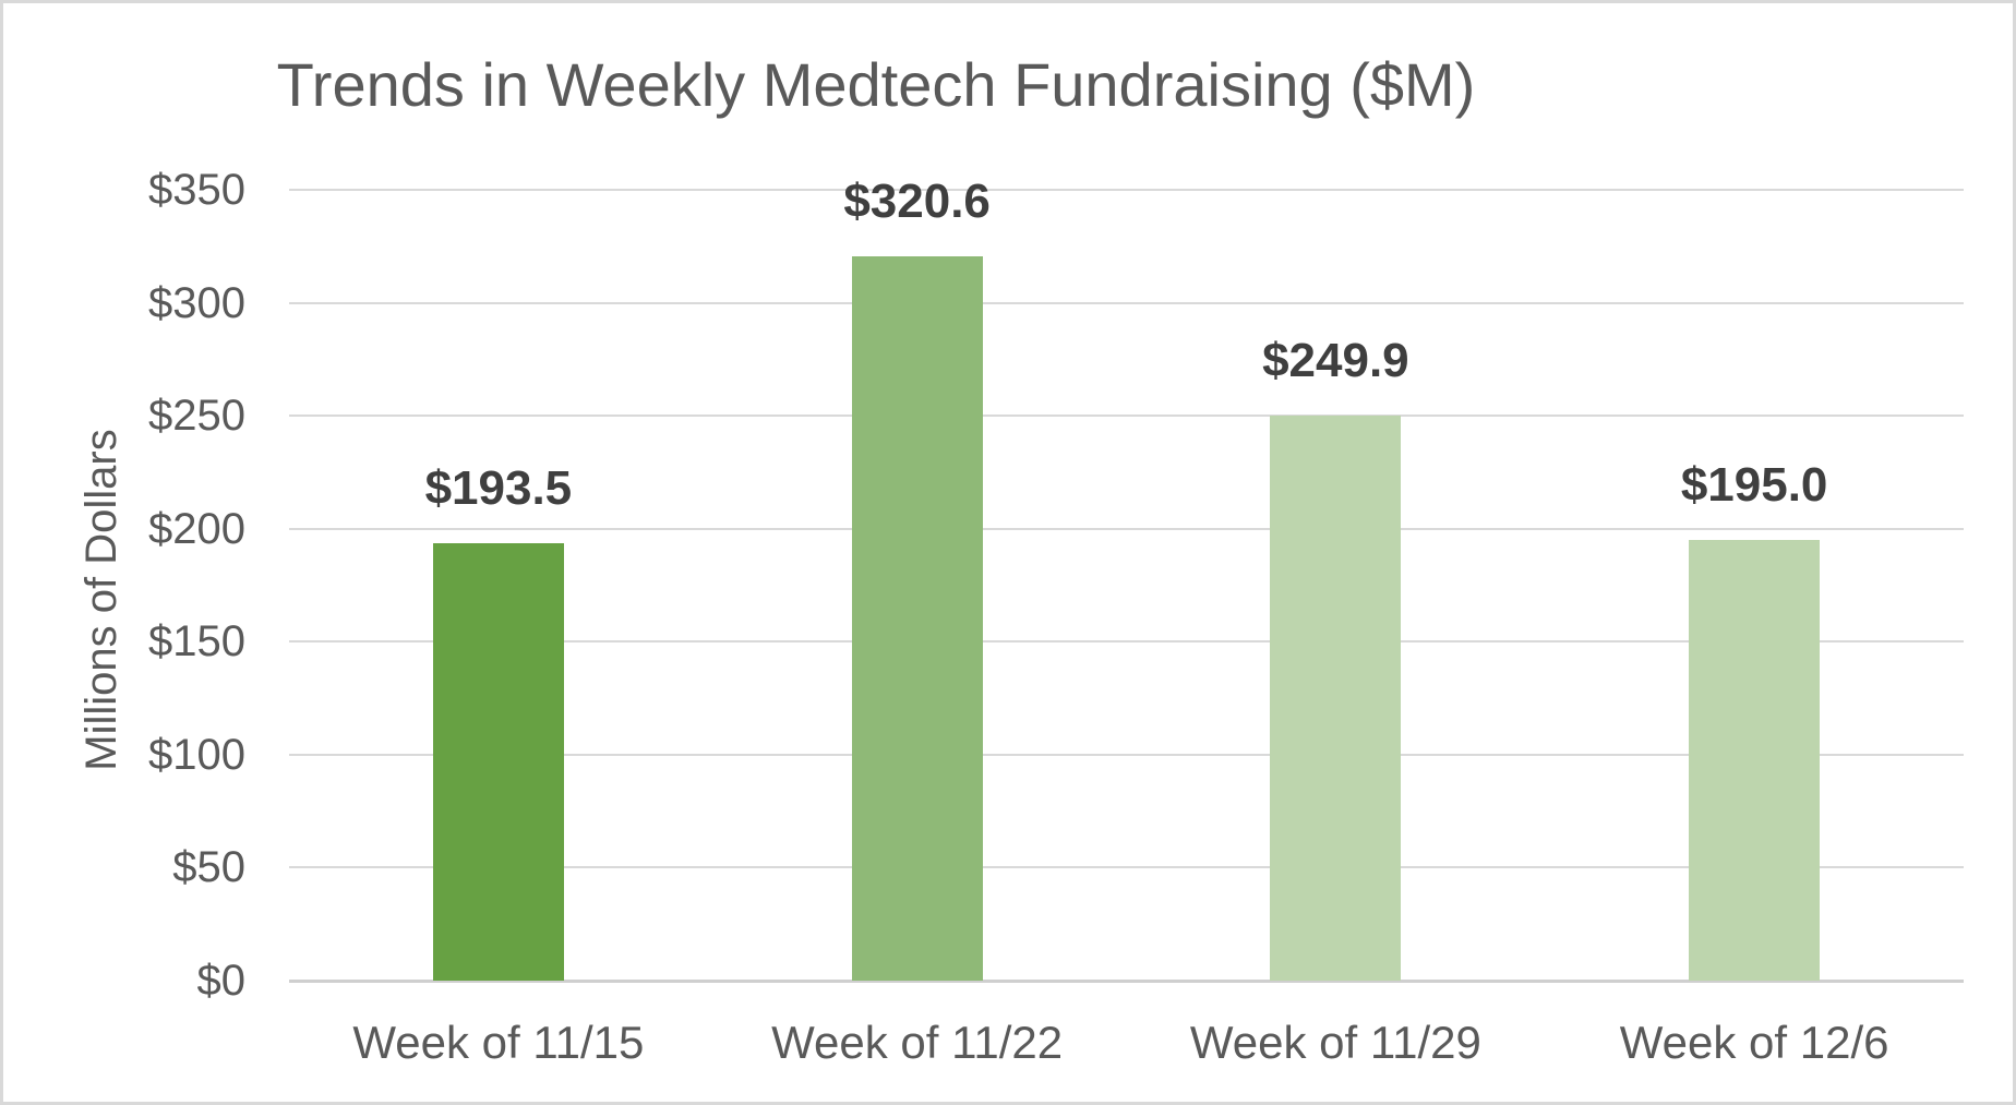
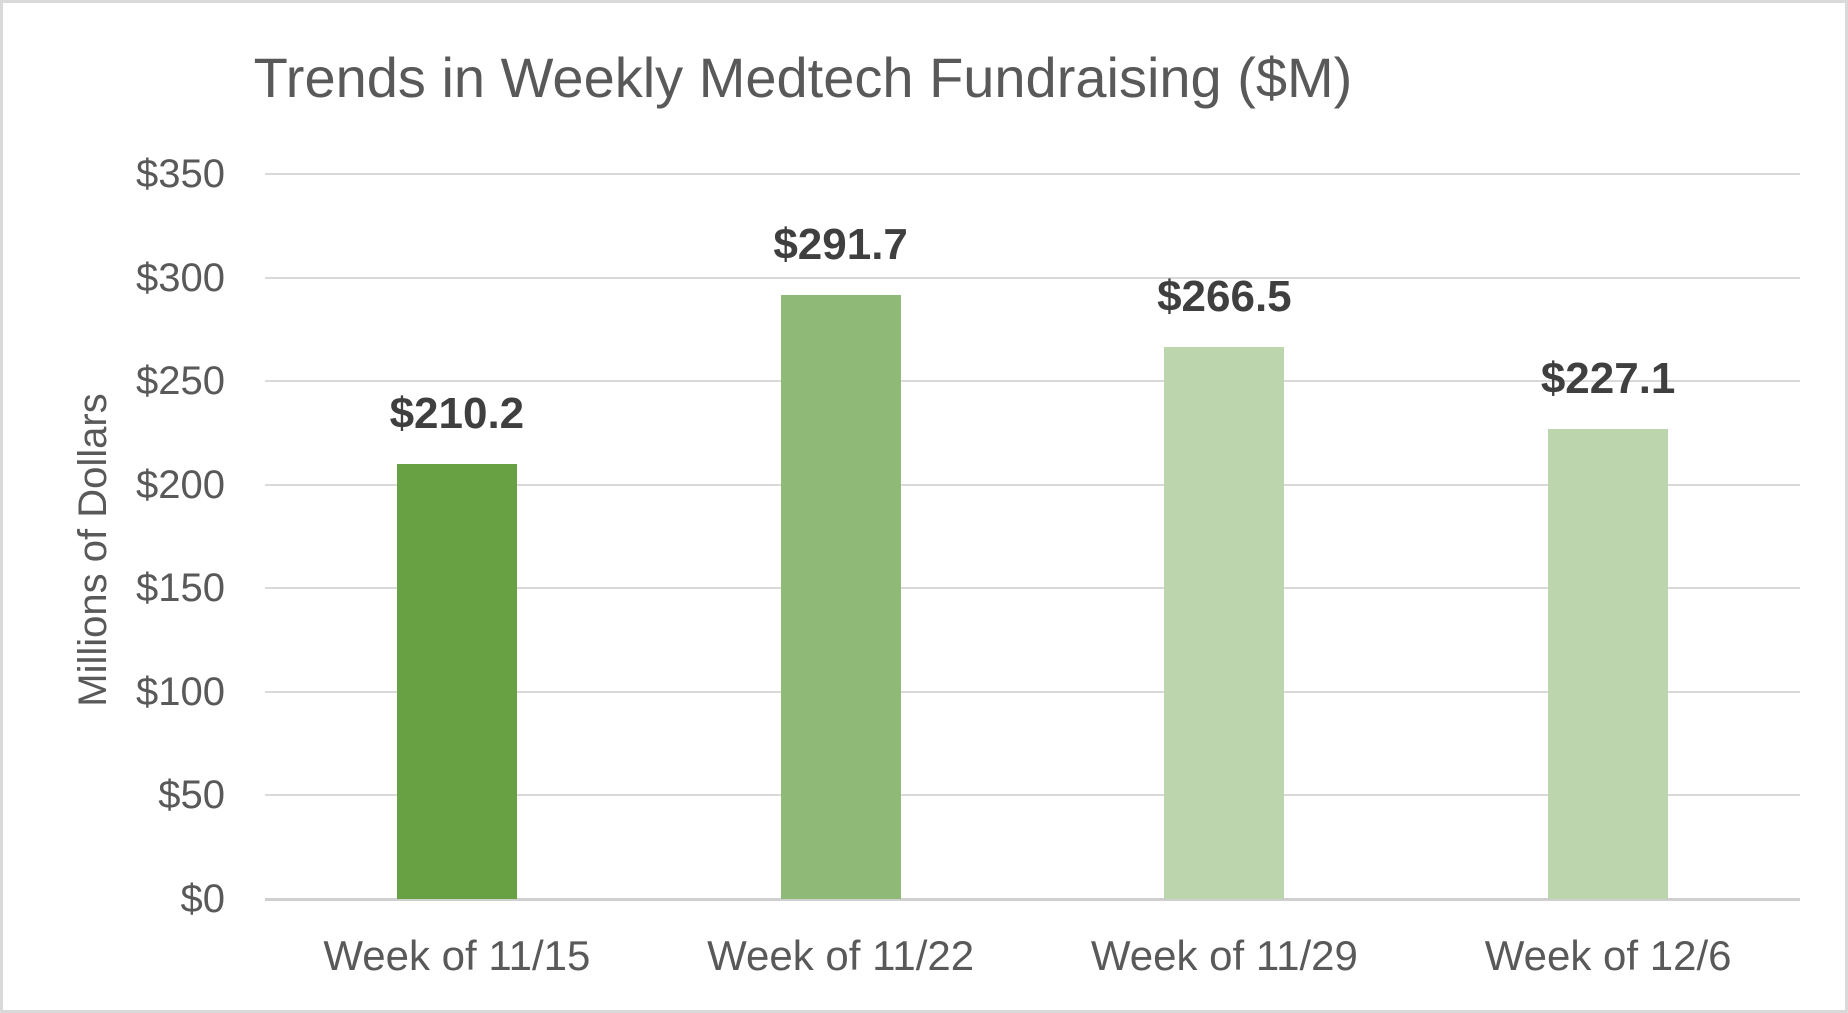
Week of 11/15: $193.5 -> $210.2
Week of 11/22: $320.6 -> $291.7
Week of 11/29: $249.9 -> $266.5
Week of 12/6: $195.0 -> $227.1
